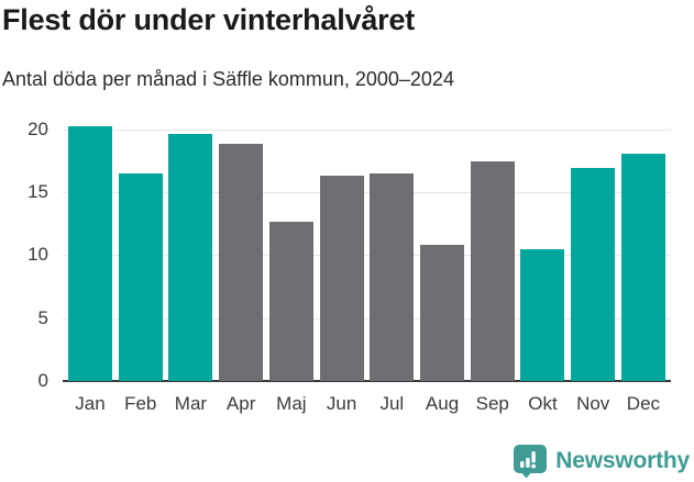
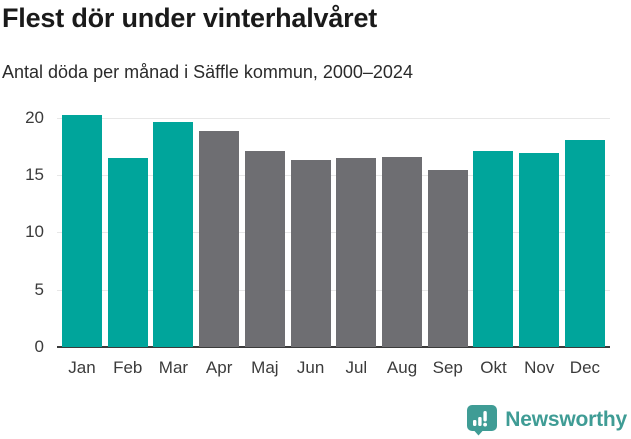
Maj: 12.6 -> 17.1
Aug: 10.8 -> 16.6
Sep: 17.4 -> 15.4
Okt: 10.5 -> 17.1
